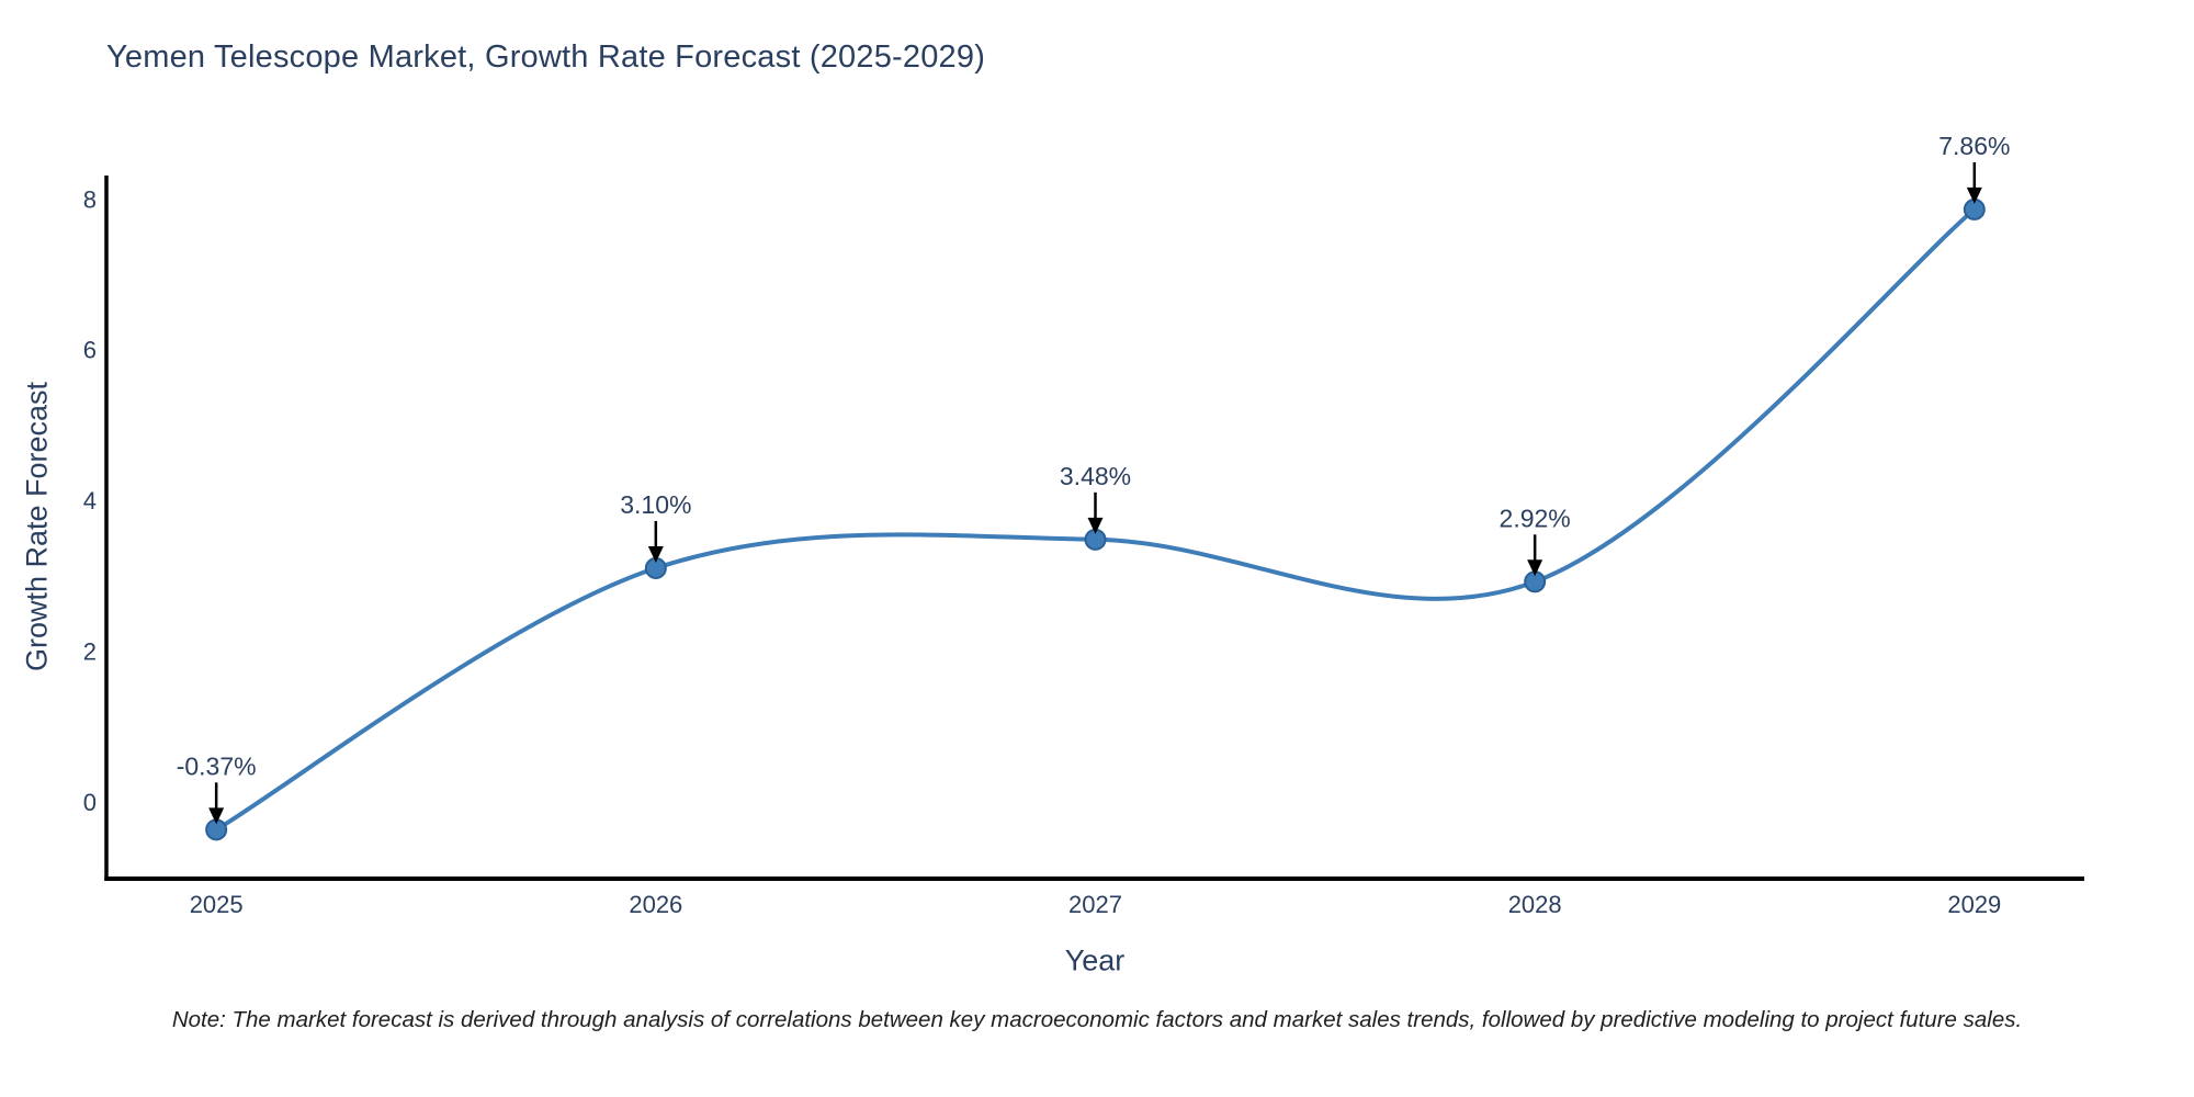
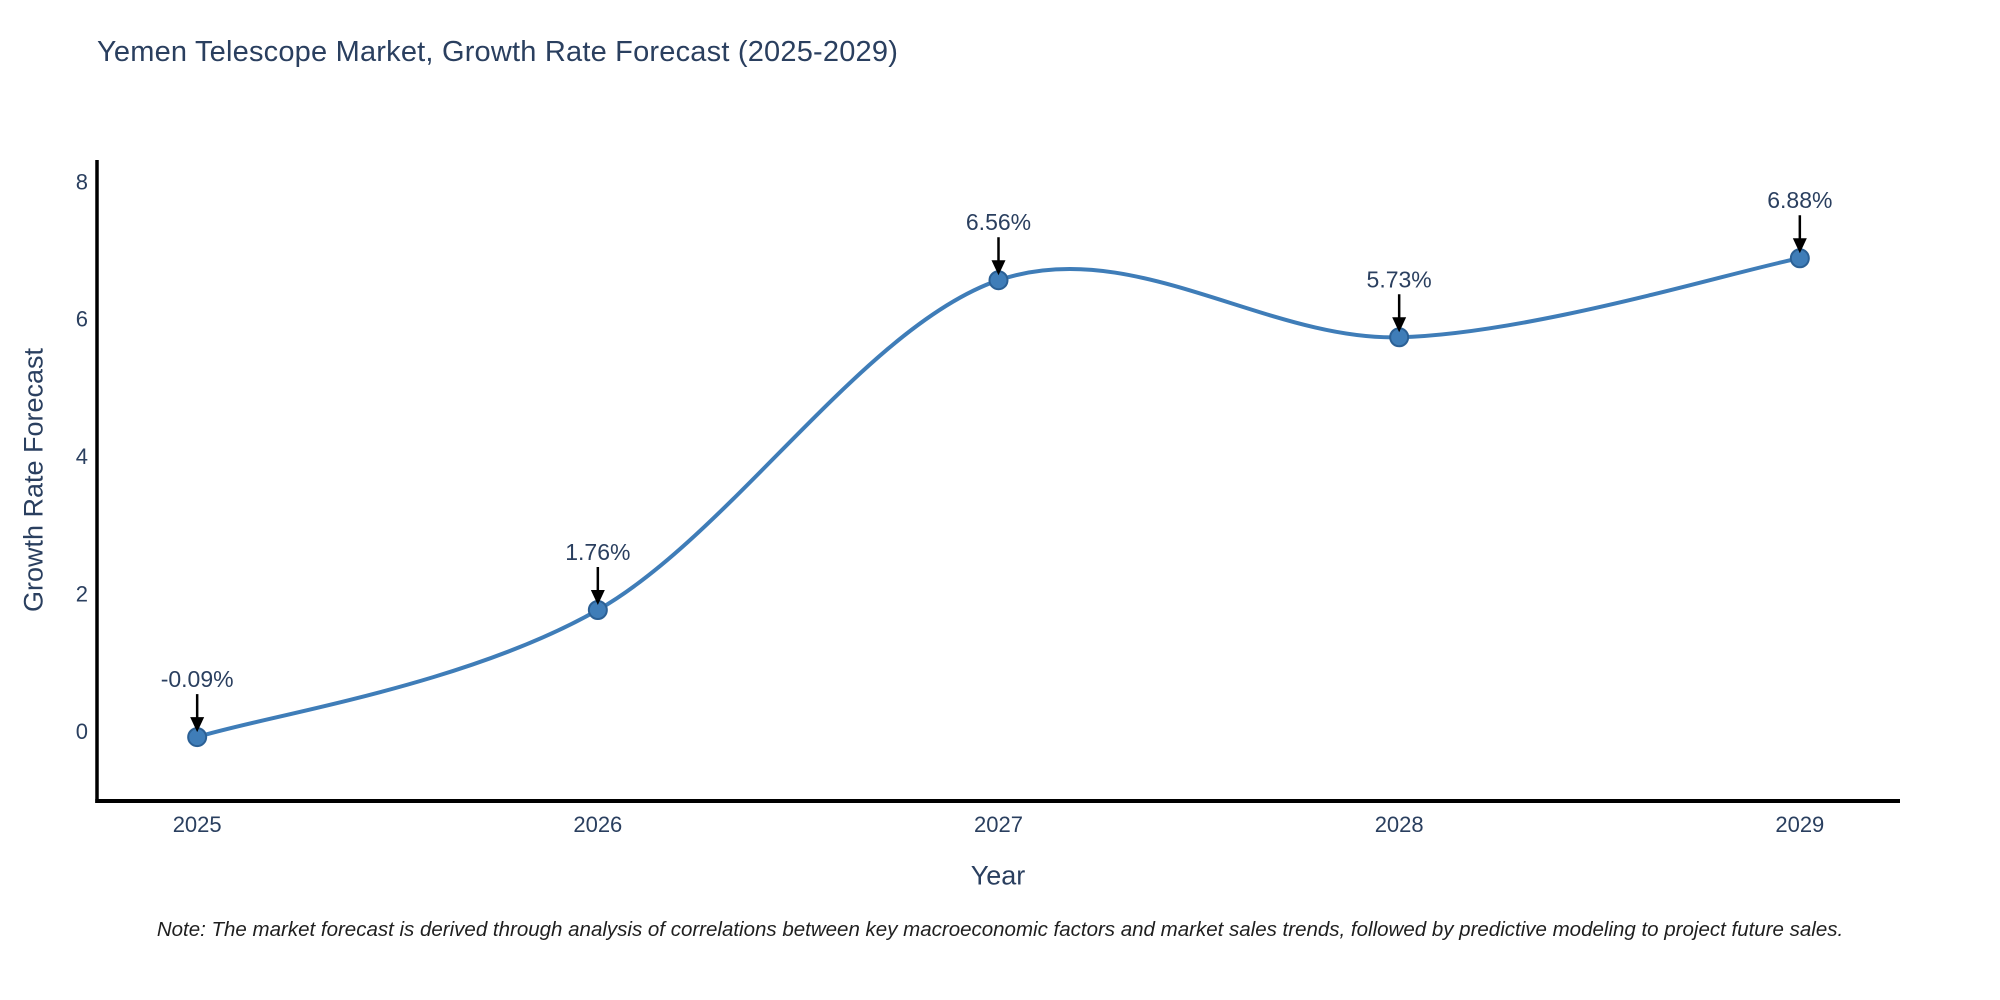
2025: -0.37% -> -0.09%
2026: 3.10% -> 1.76%
2027: 3.48% -> 6.56%
2028: 2.92% -> 5.73%
2029: 7.86% -> 6.88%
